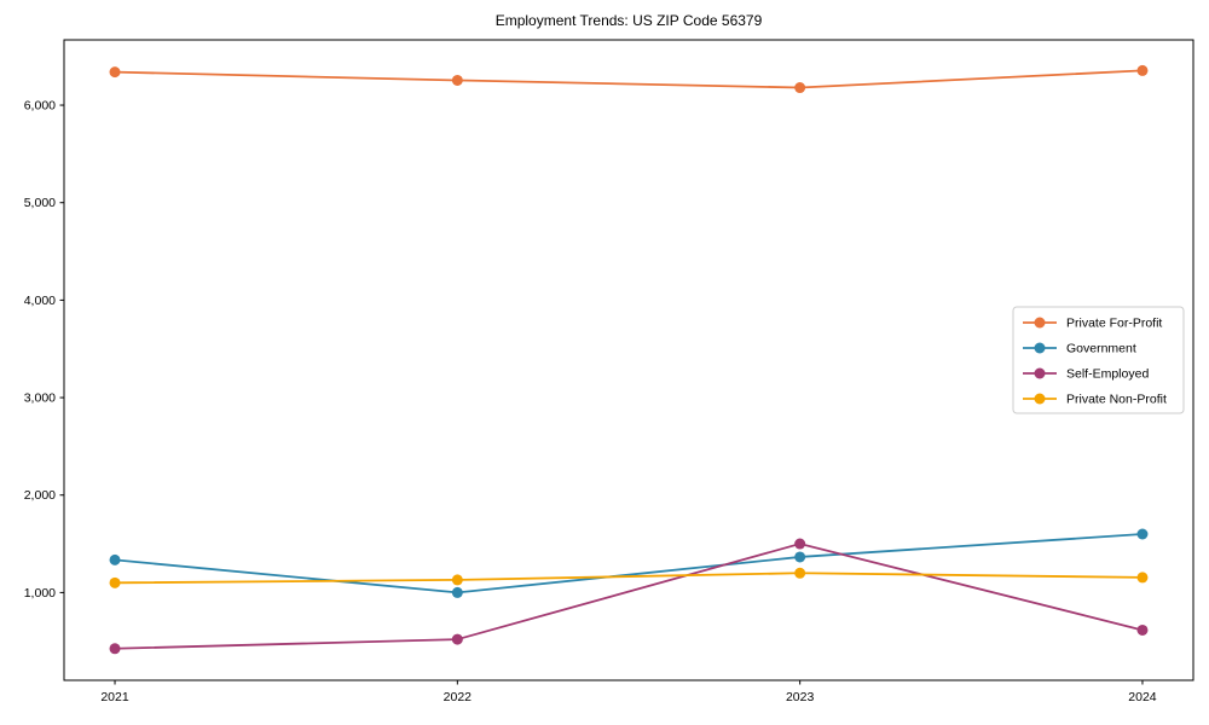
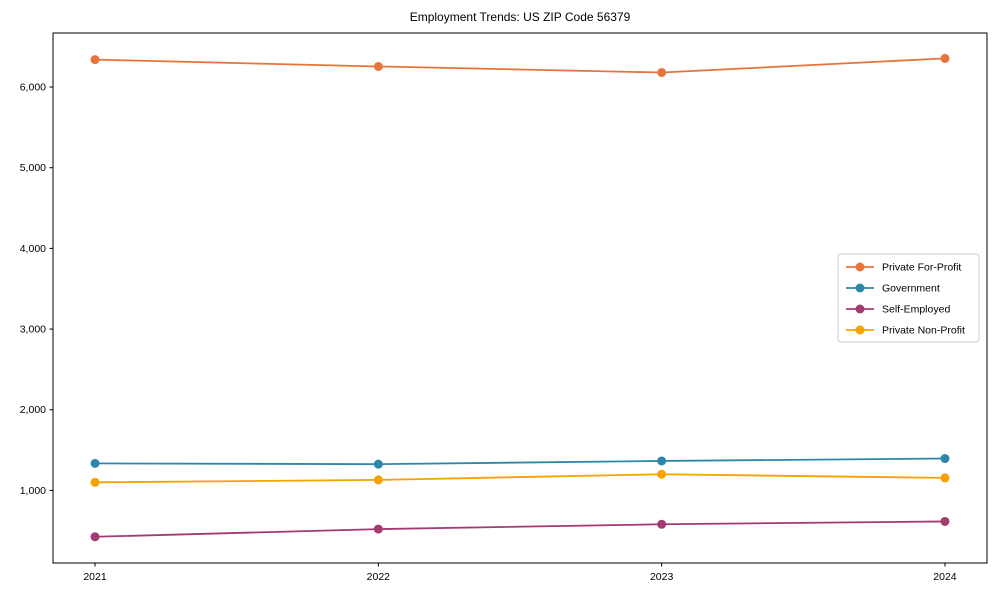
Government/2022: 1000 -> 1300
Self-Employed/2023: 1500 -> 600
Government/2024: 1600 -> 1400
